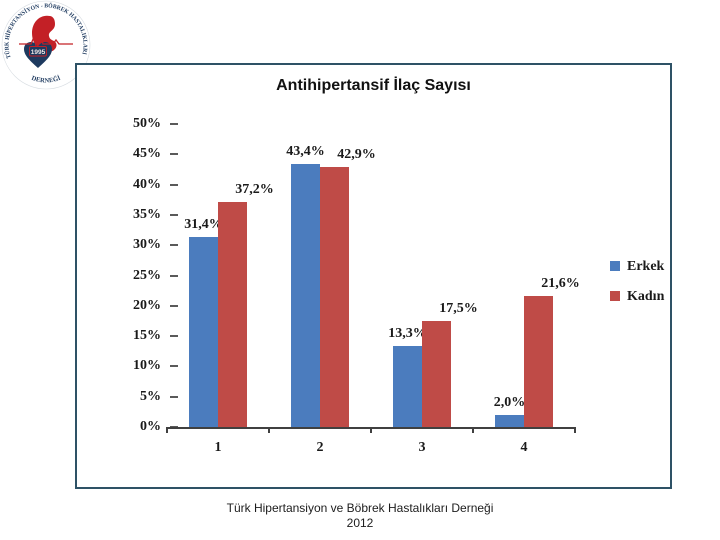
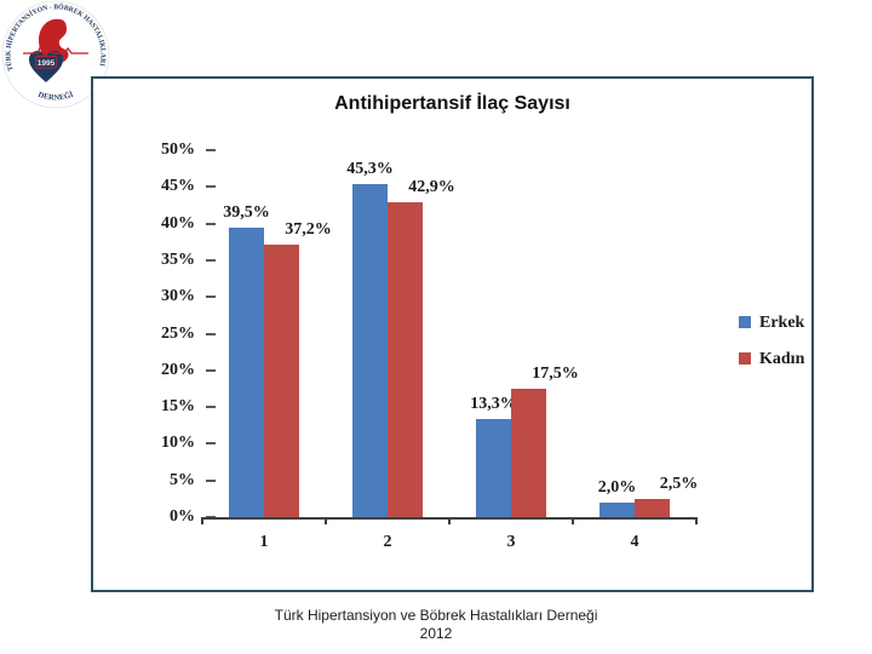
Erkek/1: 31,4% -> 39,5%
Erkek/2: 43,4% -> 45,3%
Kadın/4: 21,6% -> 2,5%
